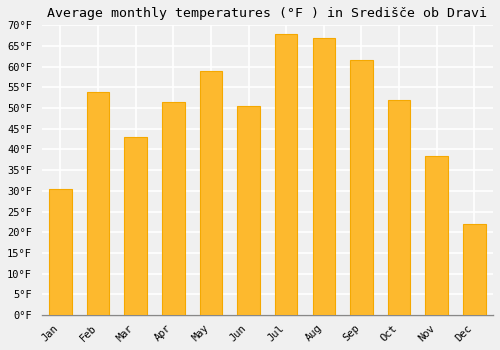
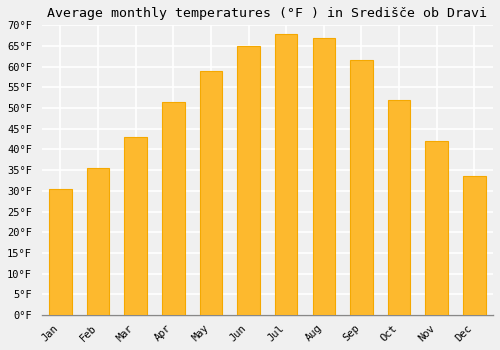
Feb: 54.0°F -> 35.5°F
Jun: 50.5°F -> 65.0°F
Nov: 38.5°F -> 42.0°F
Dec: 22.0°F -> 33.5°F
